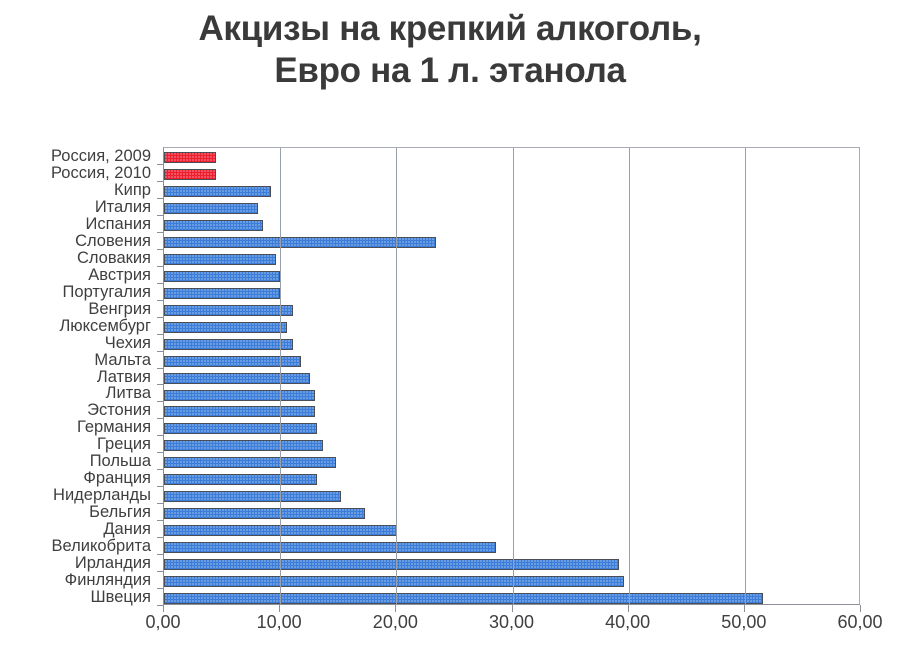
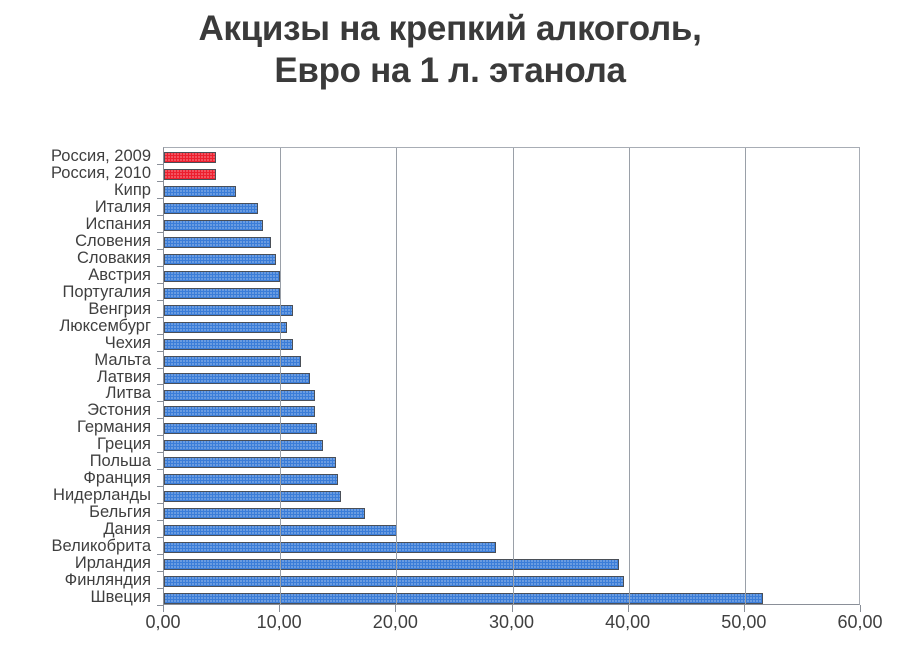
Кипр: 9,2 -> 6,2
Словения: 23,4 -> 9,2
Франция: 13,2 -> 15,0
